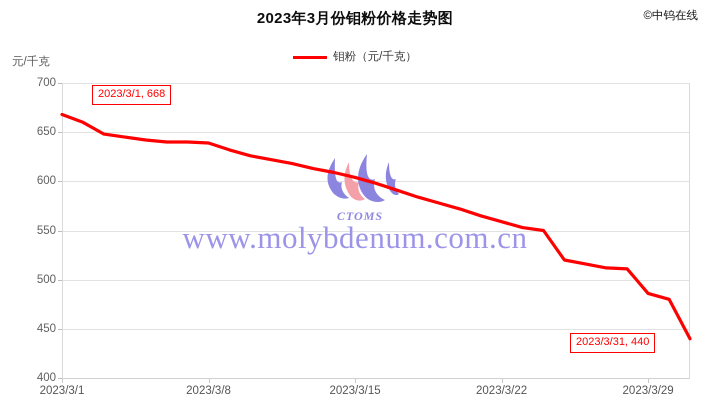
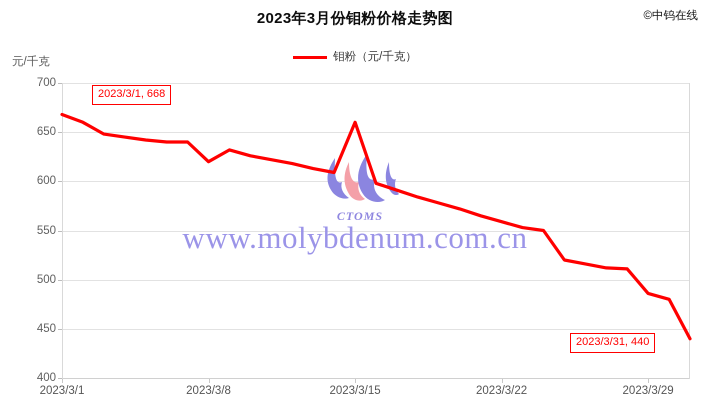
2023/3/8: 640 -> 620
2023/3/15: 600 -> 660
